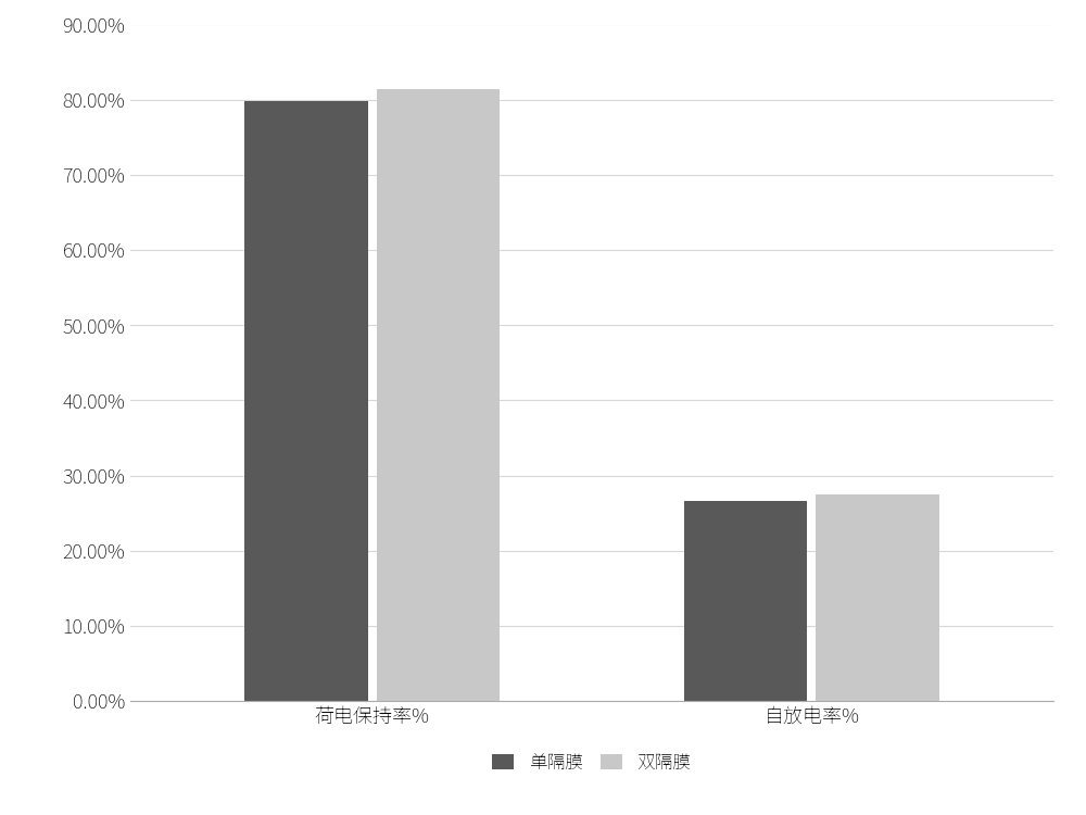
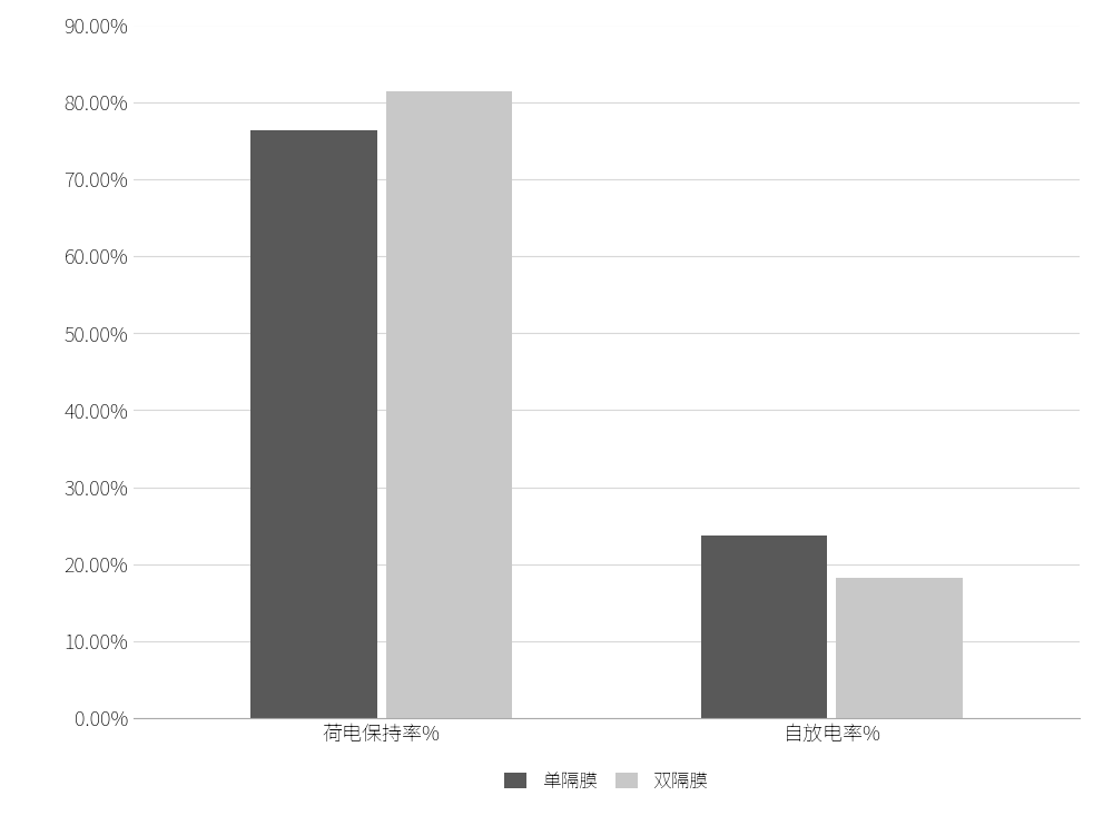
单隔膜/荷电保持率%: 79.8% -> 76.4%
单隔膜/自放电率%: 26.6% -> 23.7%
双隔膜/自放电率%: 27.4% -> 18.2%
